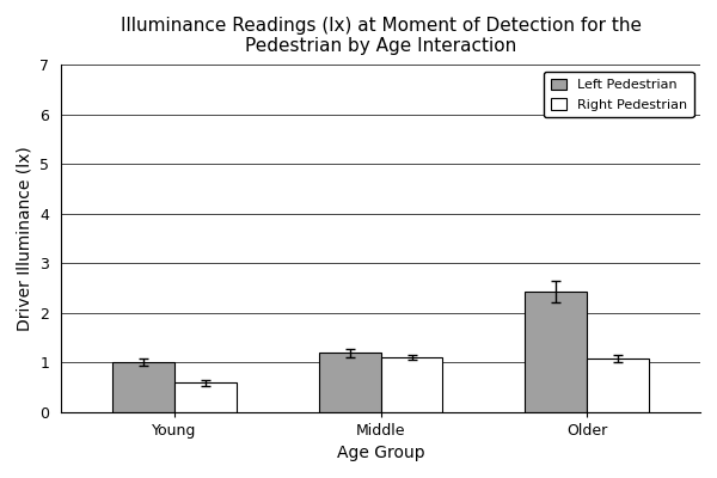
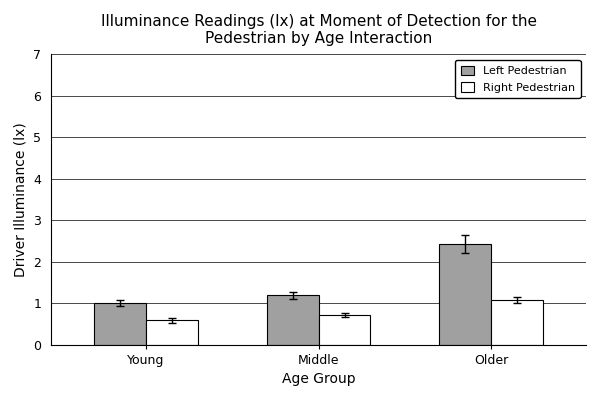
Right Pedestrian/Middle: 1.10 -> 0.72
